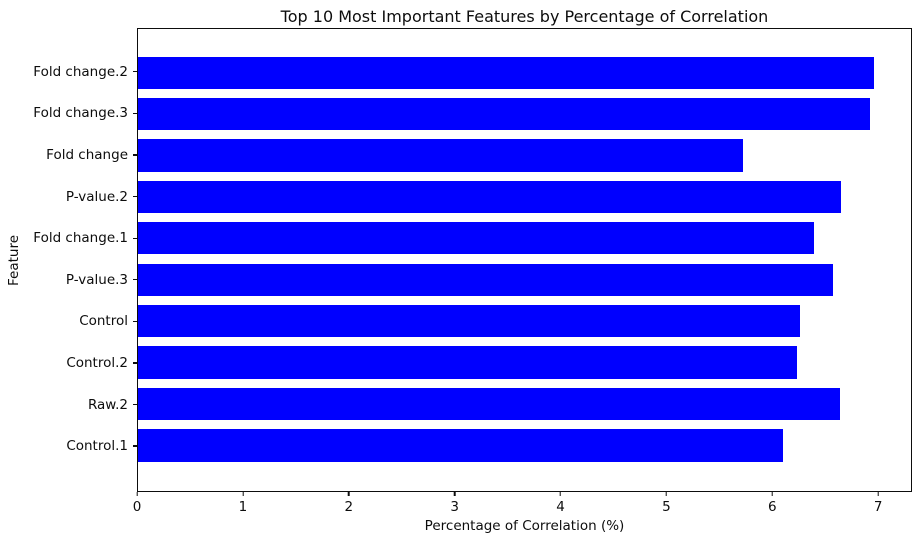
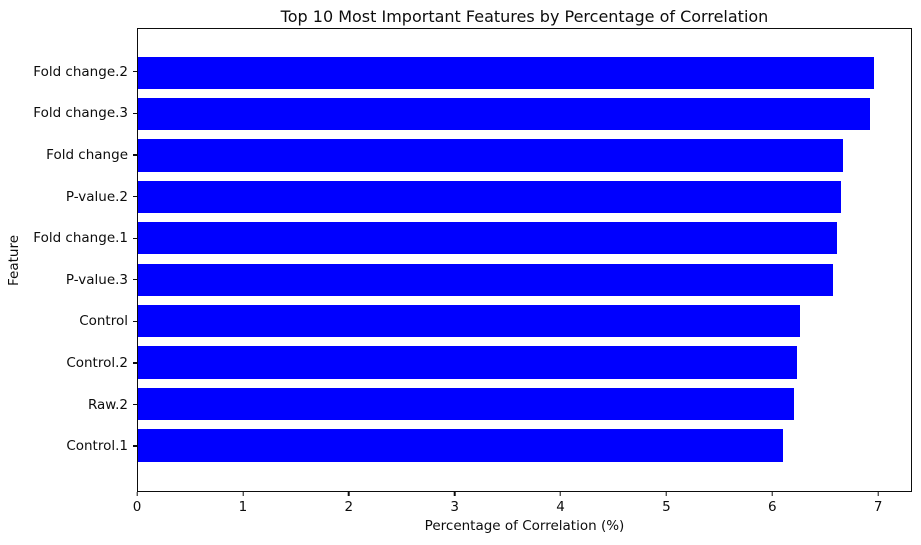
Fold change: 5.73 -> 6.68
Fold change.1: 6.40 -> 6.62
Raw.2: 6.65 -> 6.21
